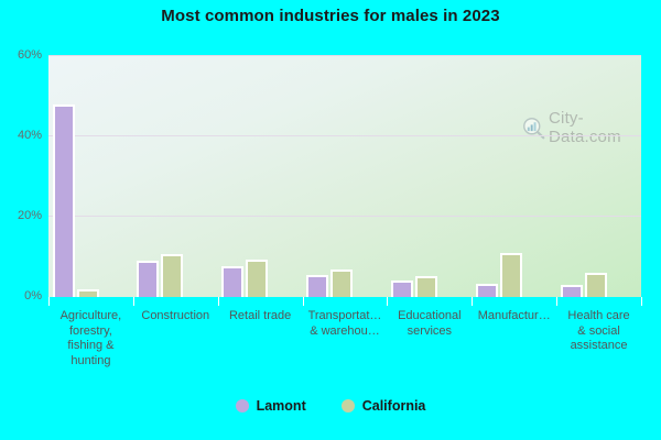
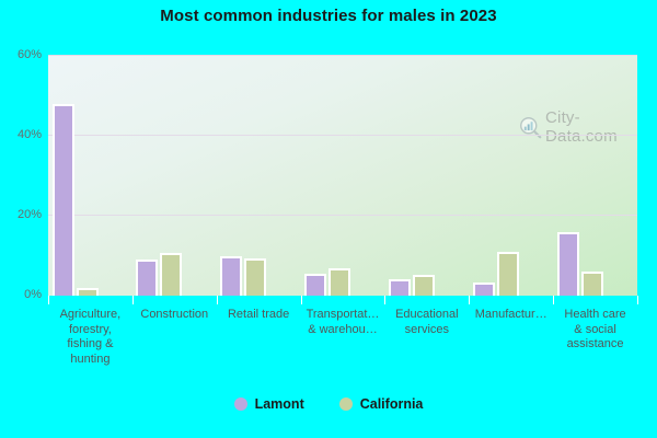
Lamont/Retail trade: 8% -> 10%
Lamont/Health care & social assistance: 3% -> 16%
